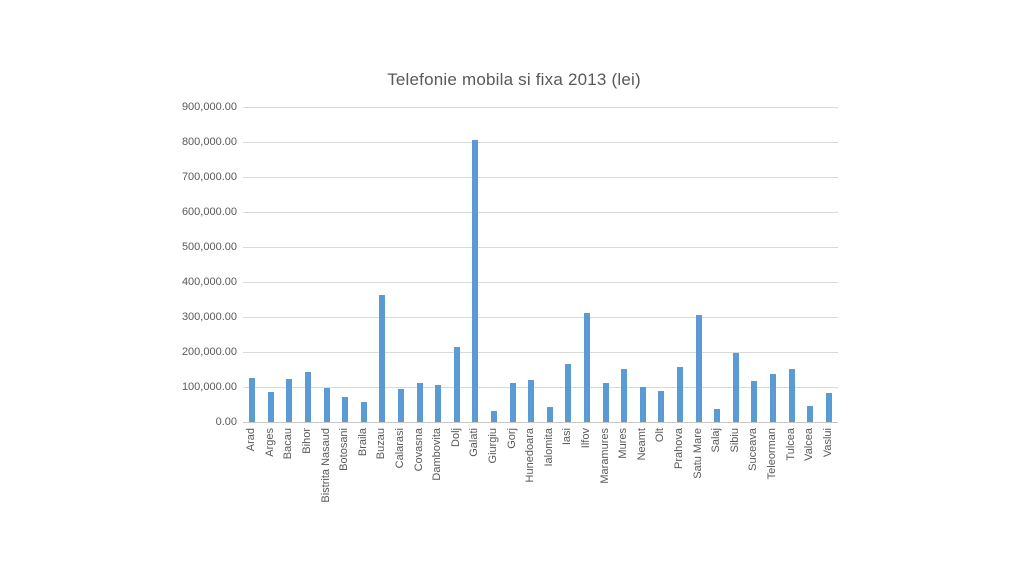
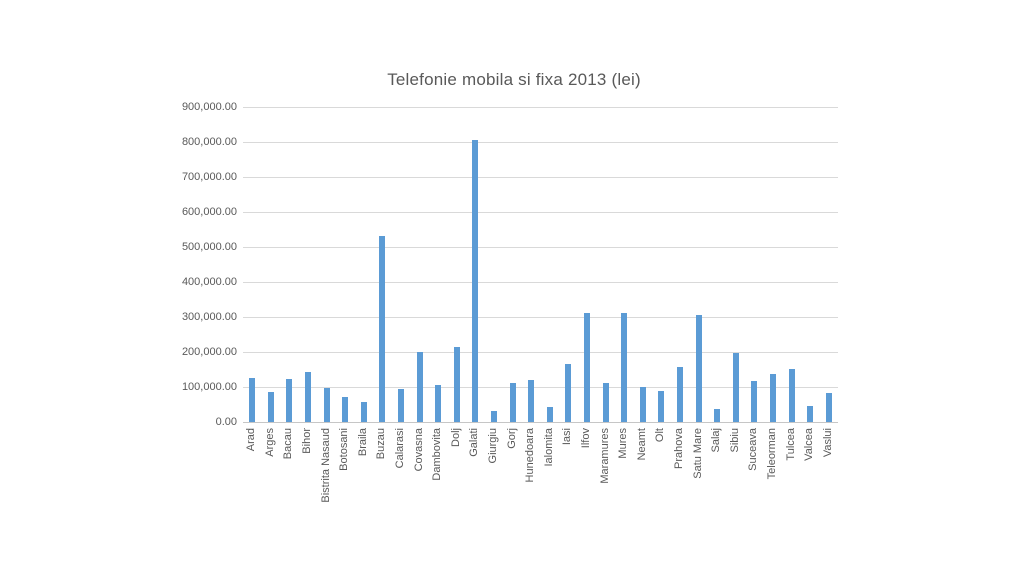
Buzau: 360000 -> 530000
Covasna: 110000 -> 200000
Mures: 150000 -> 310000
